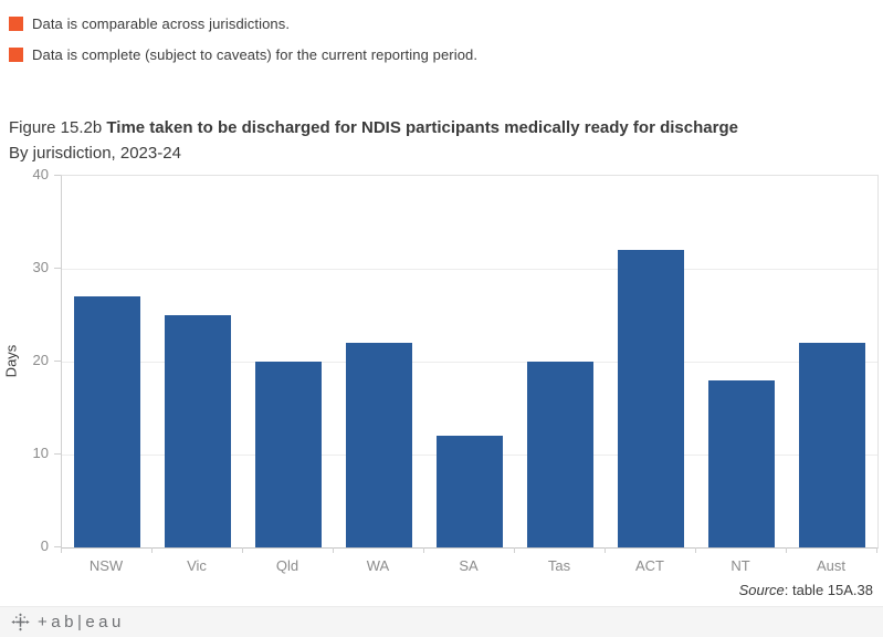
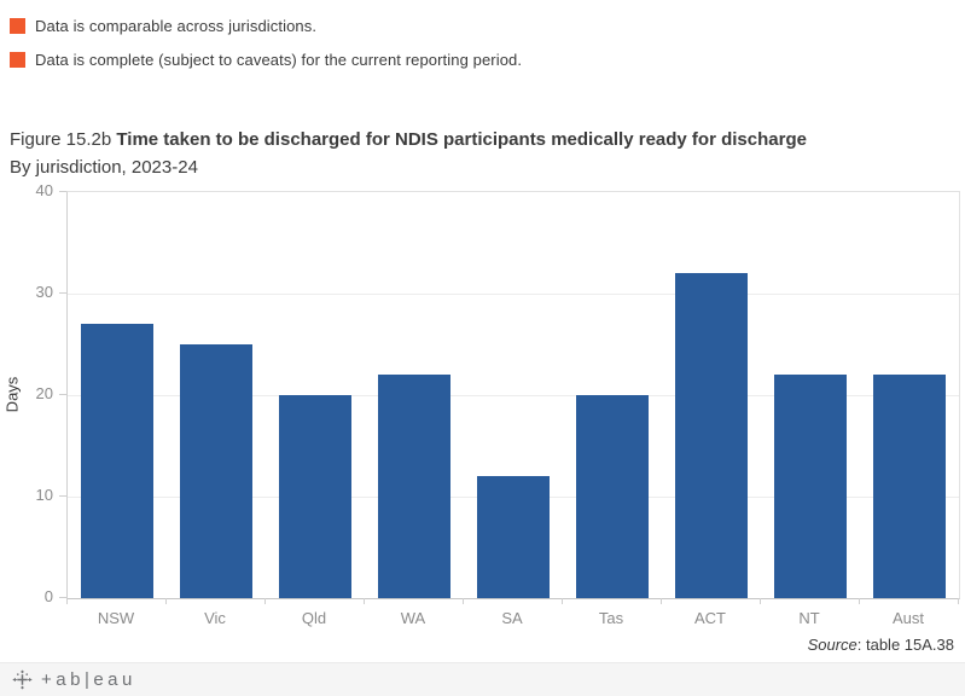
NT: 18 -> 22
